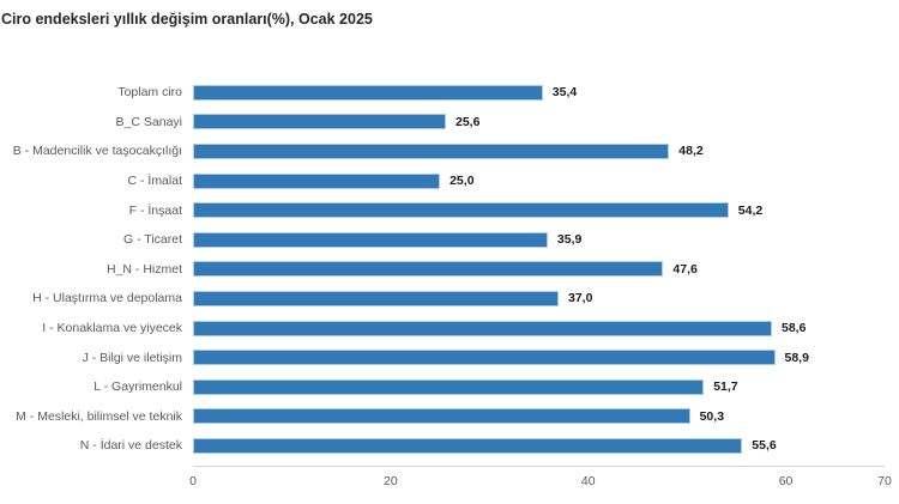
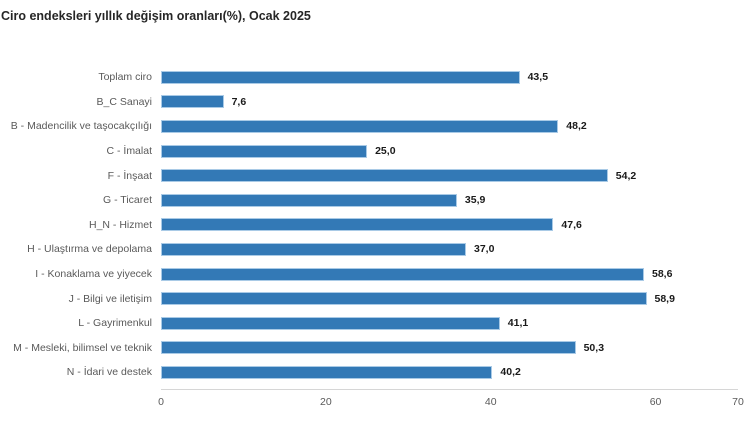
Toplam ciro: 35,4 -> 43,5
B_C Sanayi: 25,6 -> 7,6
L - Gayrimenkul: 51,7 -> 41,1
N - İdari ve destek: 55,6 -> 40,2
